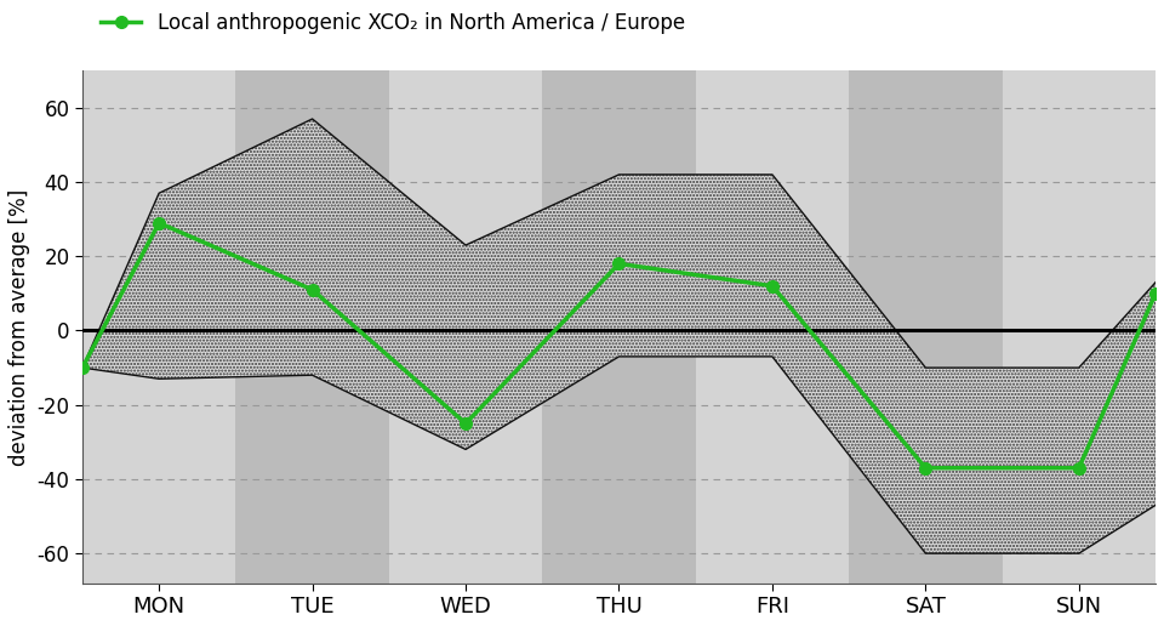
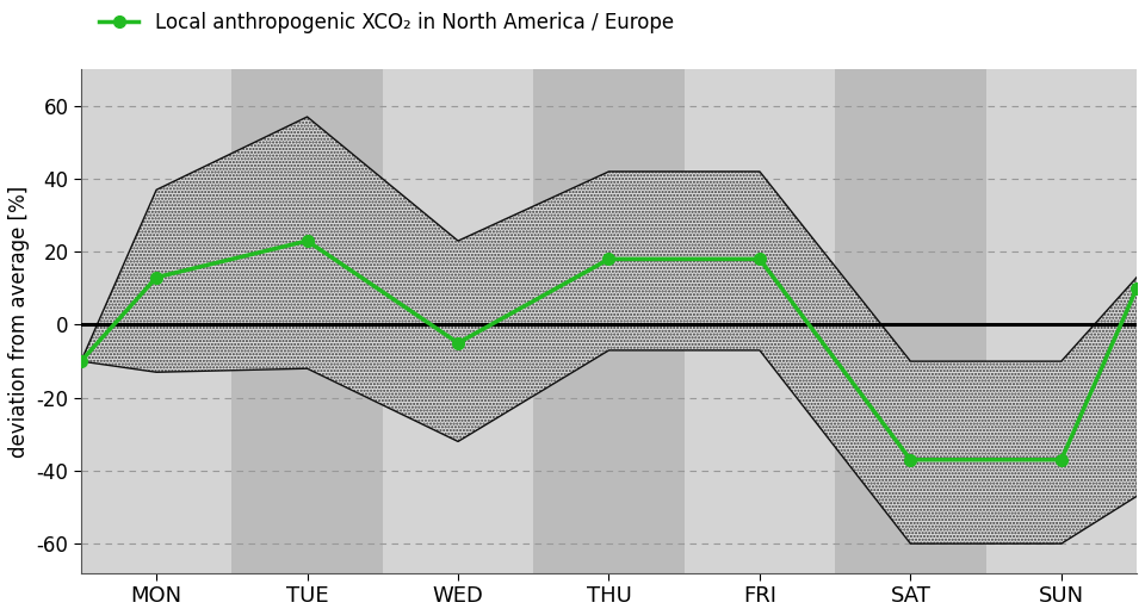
Local anthropogenic XCO₂ in North America / Europe/MON: 29 -> 13
Local anthropogenic XCO₂ in North America / Europe/TUE: 11 -> 23
Local anthropogenic XCO₂ in North America / Europe/WED: -25 -> -5
Local anthropogenic XCO₂ in North America / Europe/FRI: 12 -> 18
